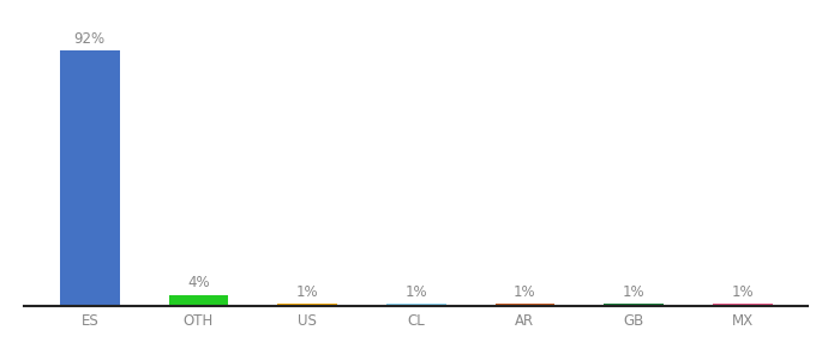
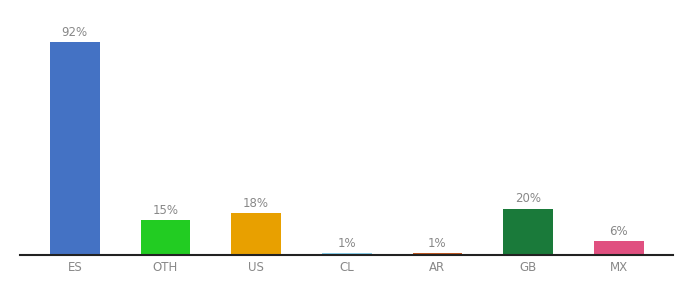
OTH: 4% -> 15%
US: 1% -> 18%
GB: 1% -> 20%
MX: 1% -> 6%
